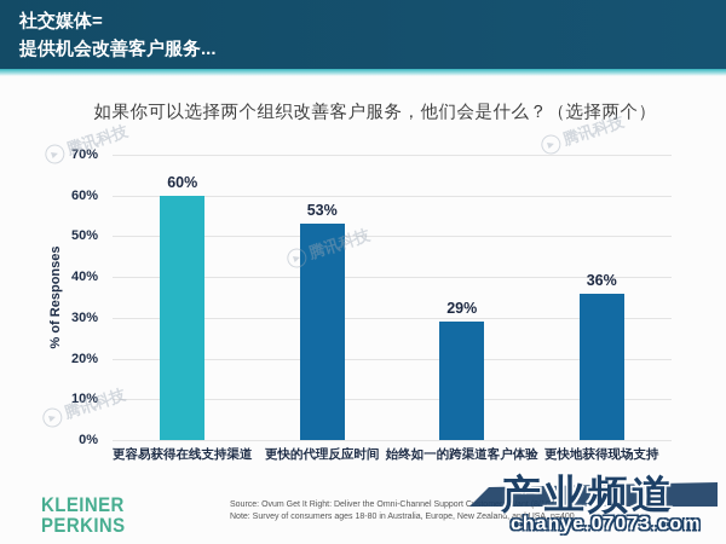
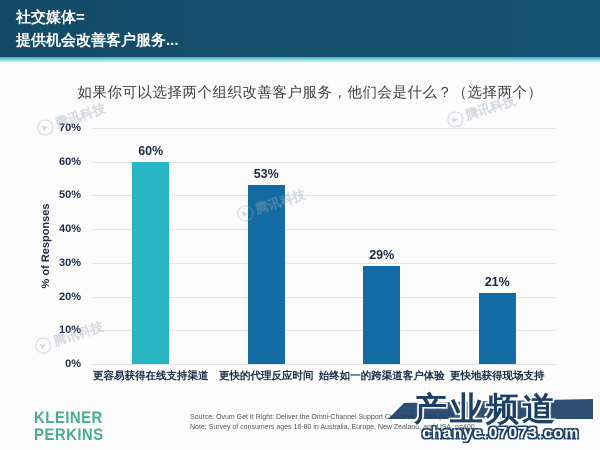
更快地获得现场支持: 36% -> 21%
